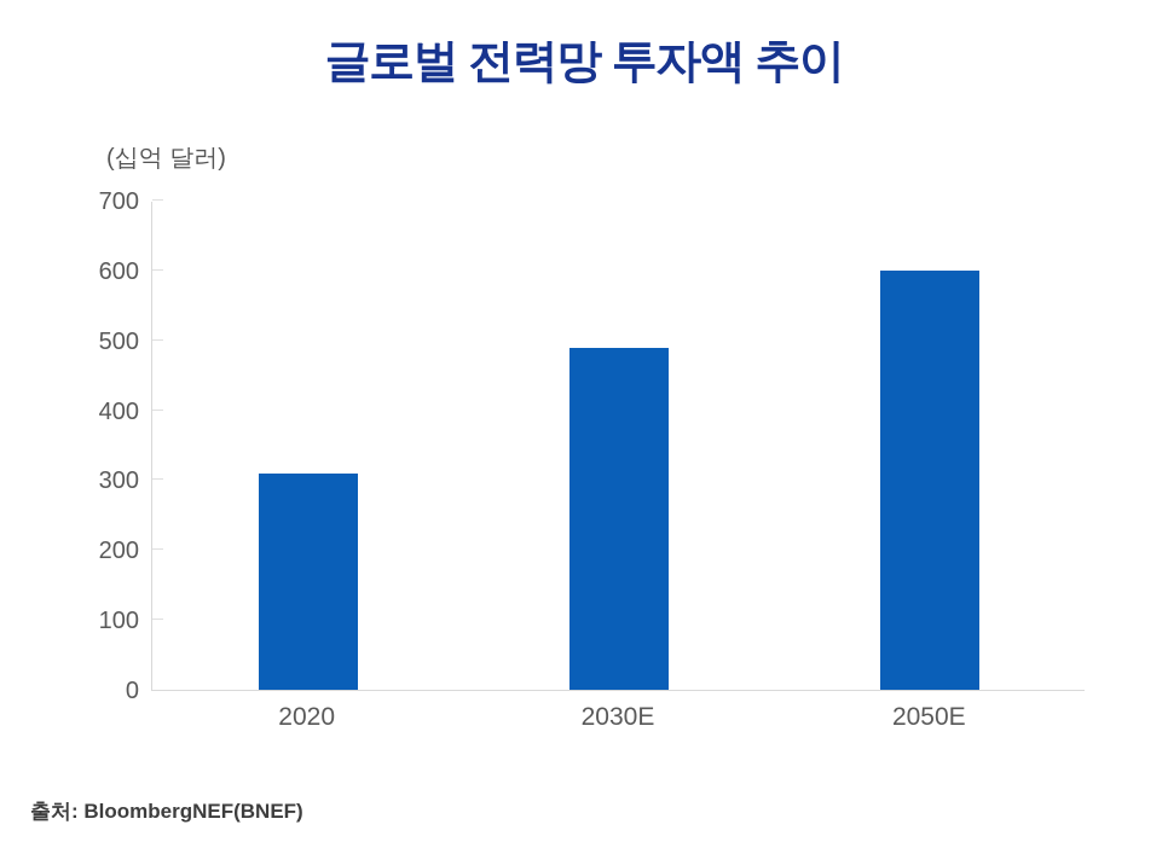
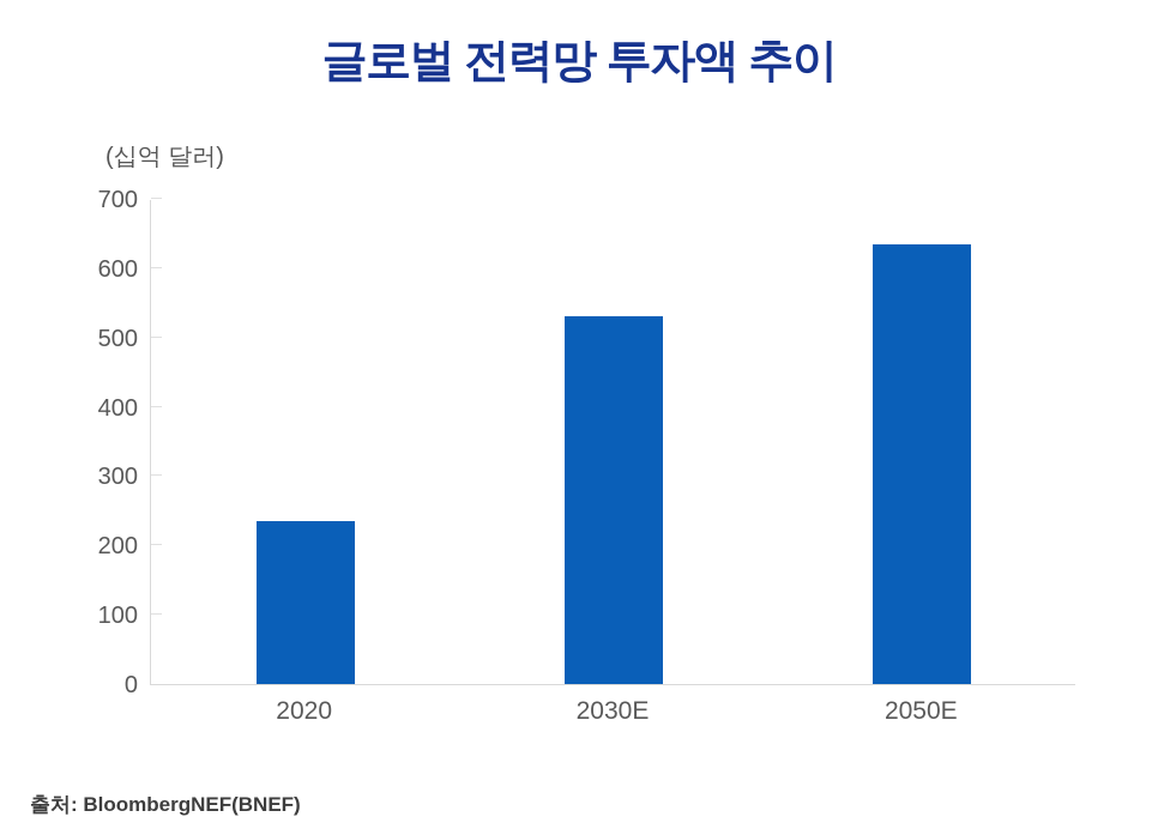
2020: 310 -> 240
2030E: 490 -> 530
2050E: 600 -> 640
